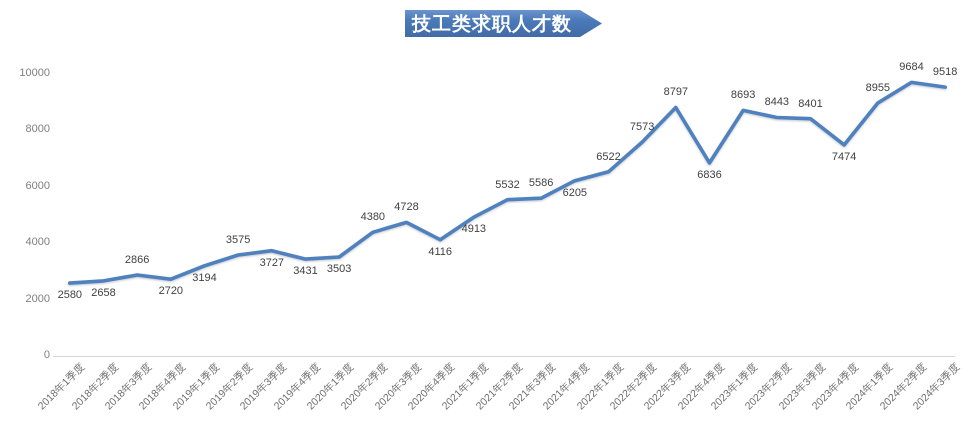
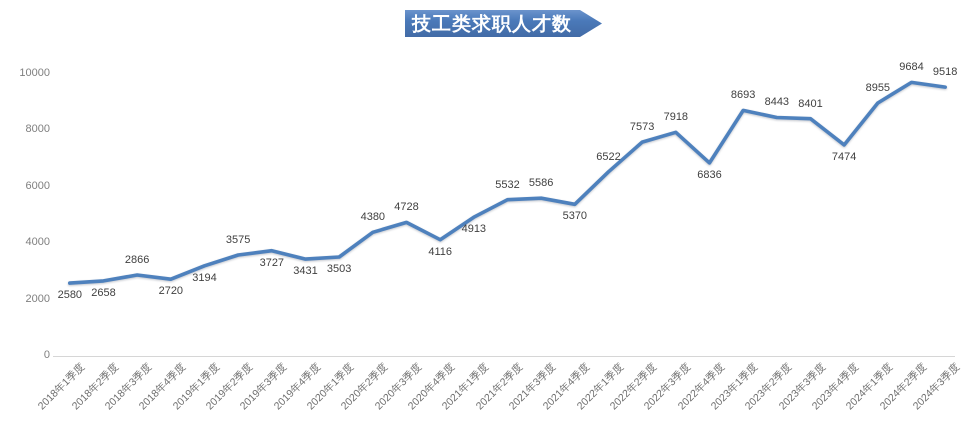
2021年4季度: 6205 -> 5370
2022年3季度: 8797 -> 7918
